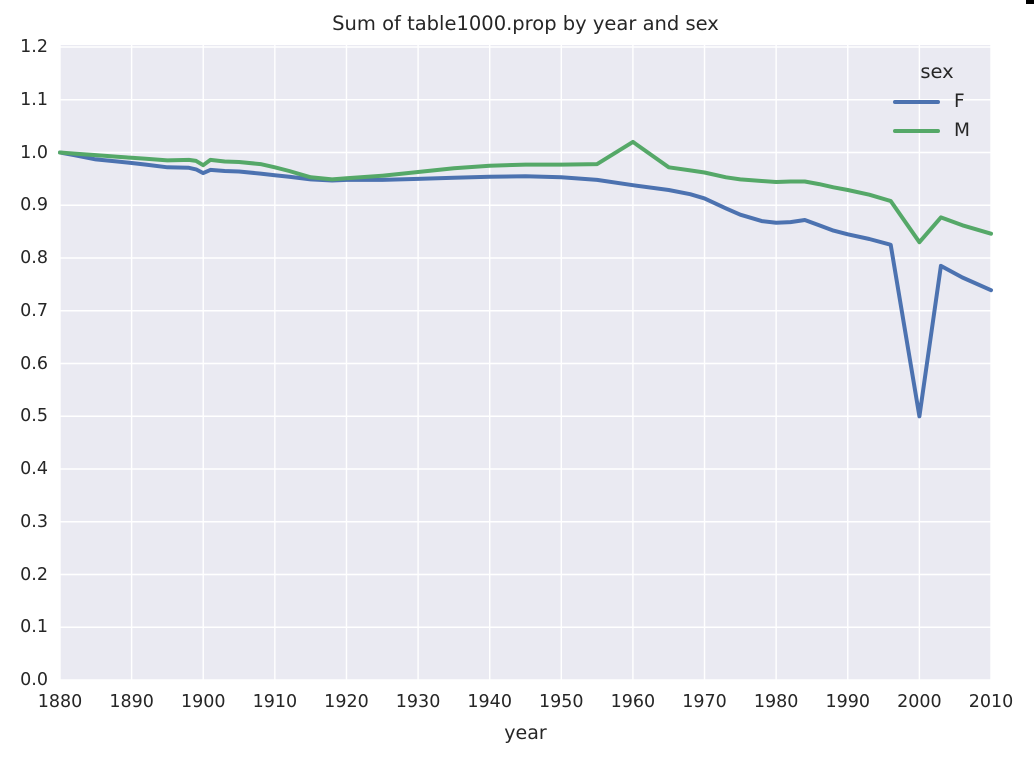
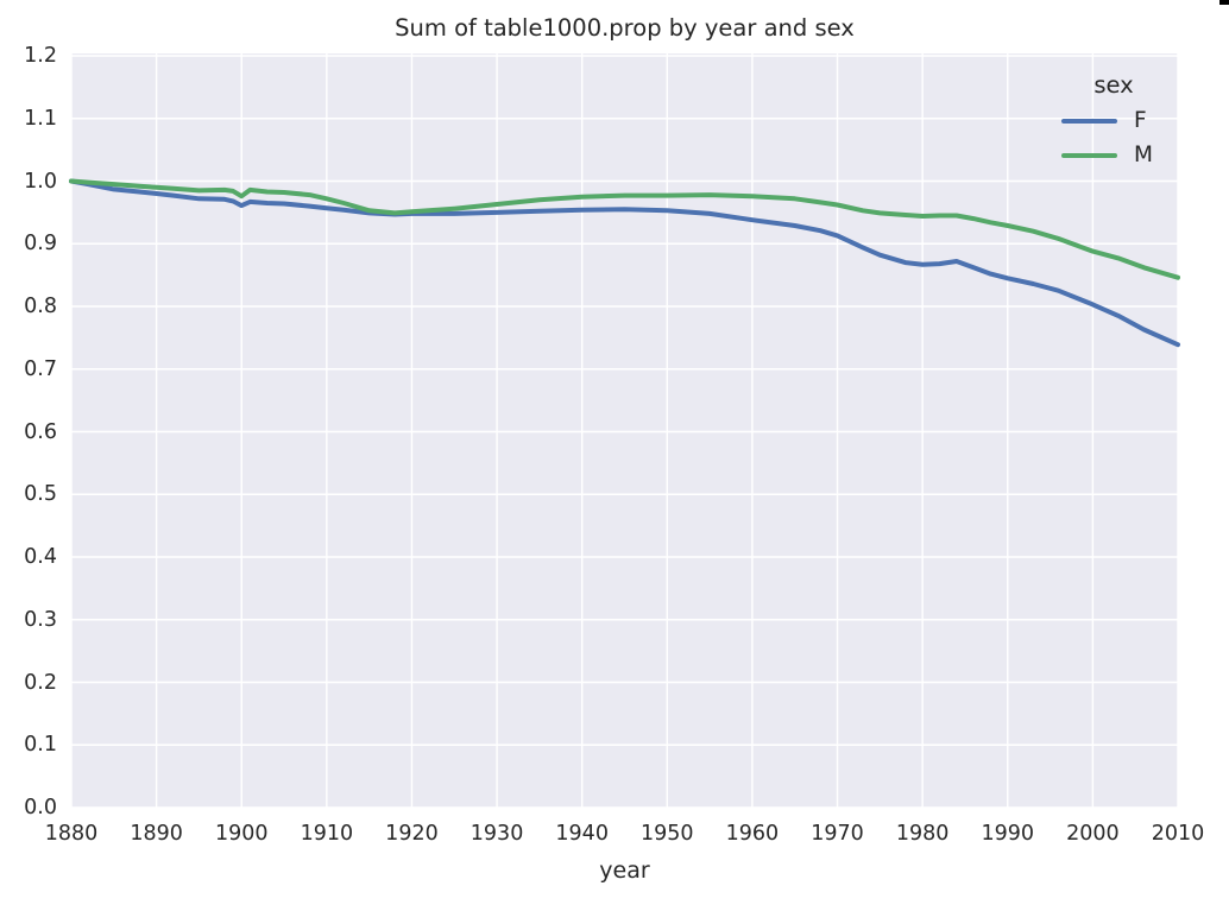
M/1960: 1.02 -> 0.98
F/2000: 0.50 -> 0.80
M/2000: 0.83 -> 0.89
